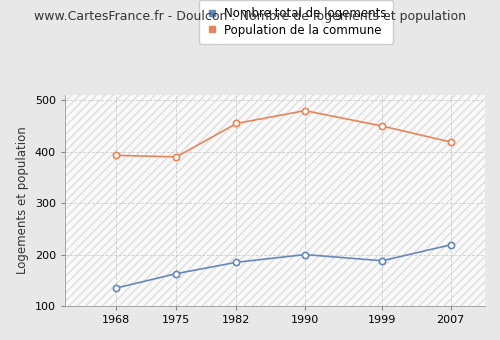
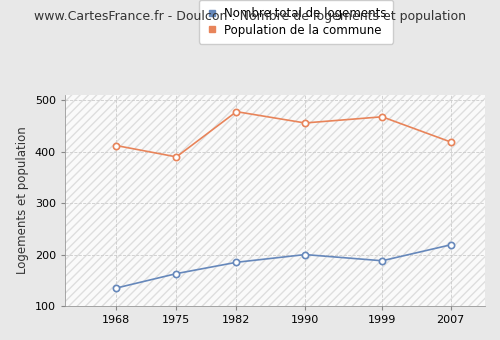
Population de la commune/1968: 393 -> 412
Population de la commune/1982: 455 -> 478
Population de la commune/1990: 480 -> 456
Population de la commune/1999: 450 -> 468
